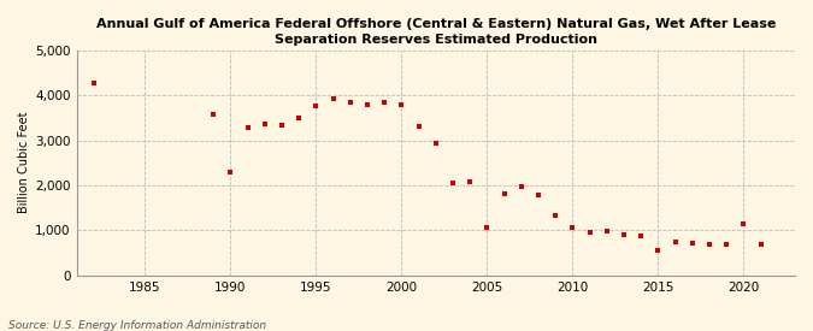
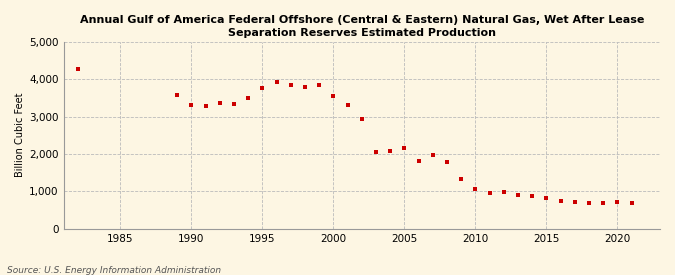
1990: 2,300 -> 3,320
2000: 3,800 -> 3,560
2005: 1,050 -> 2,160
2015: 550 -> 820
2020: 1,150 -> 700
